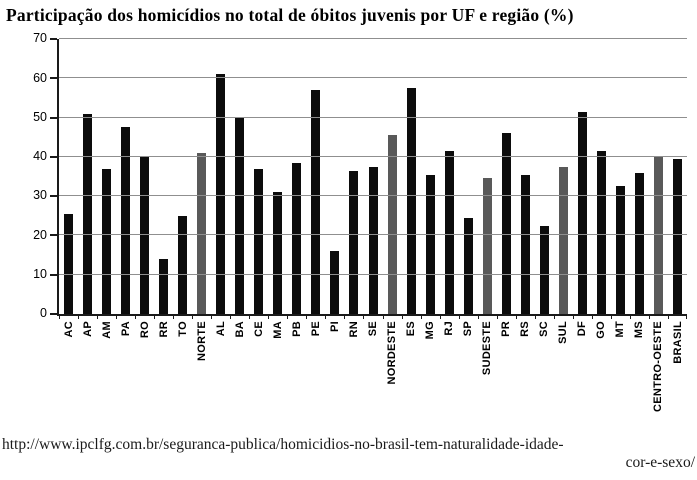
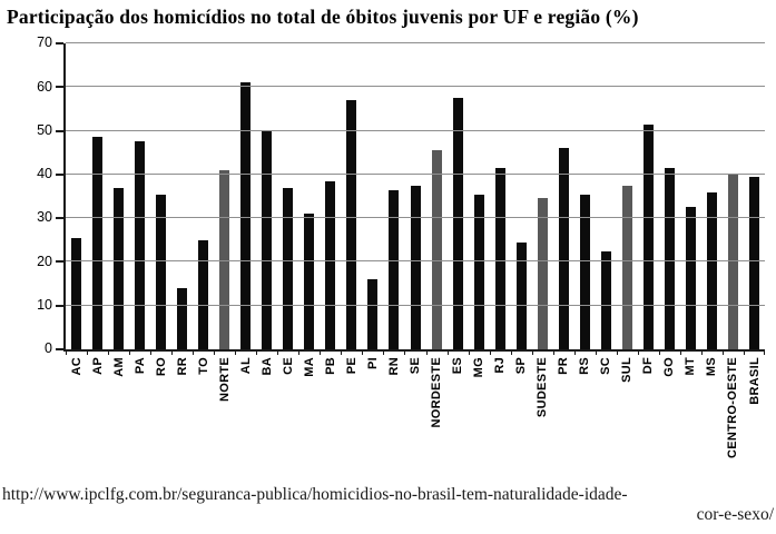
AP: 51 -> 48
RO: 40 -> 36
